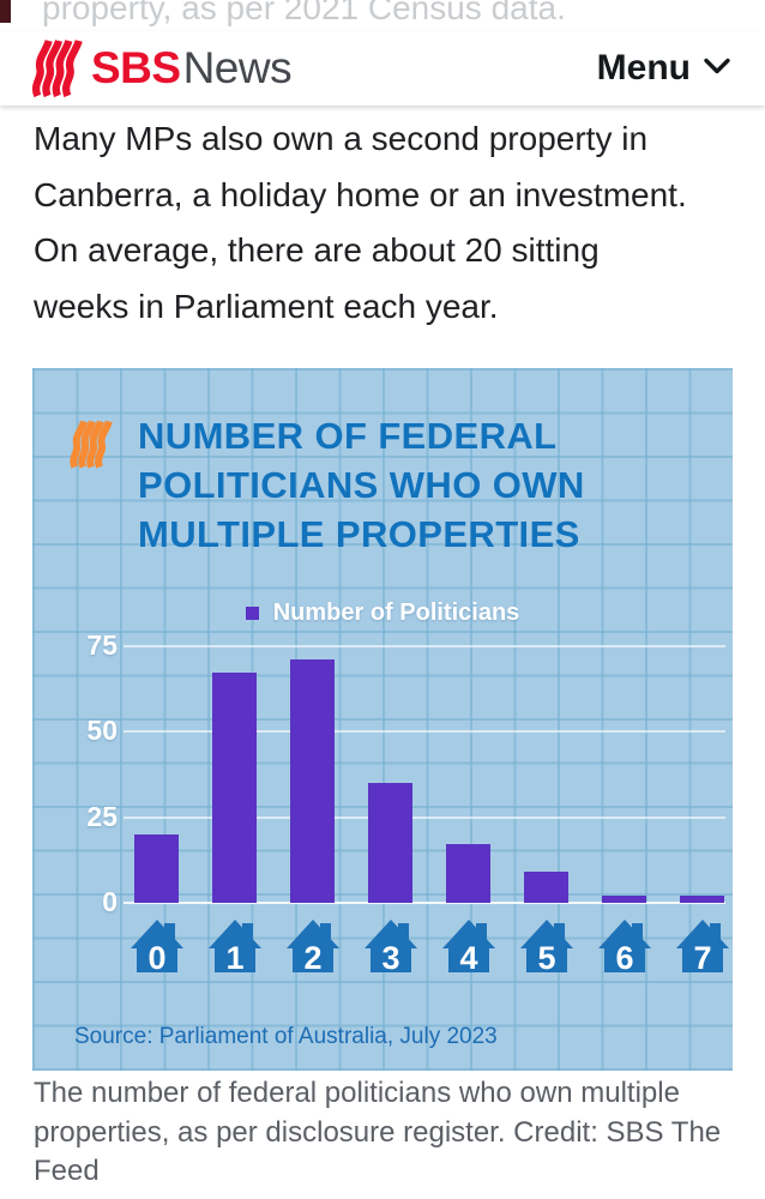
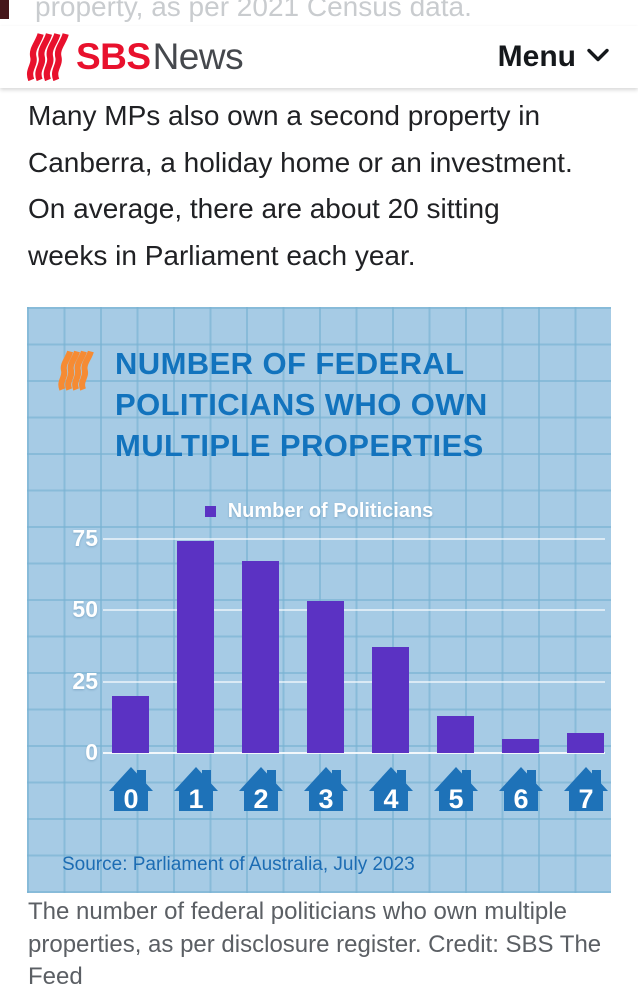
1: 67 -> 74
2: 71 -> 67
3: 35 -> 53
4: 17 -> 37
5: 9 -> 13
6: 2 -> 5
7: 2 -> 7
